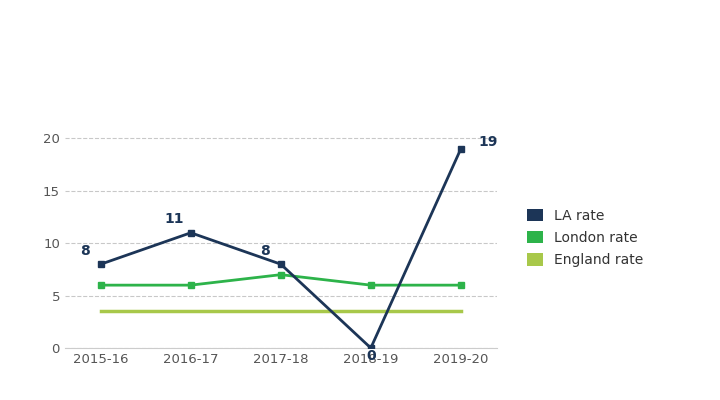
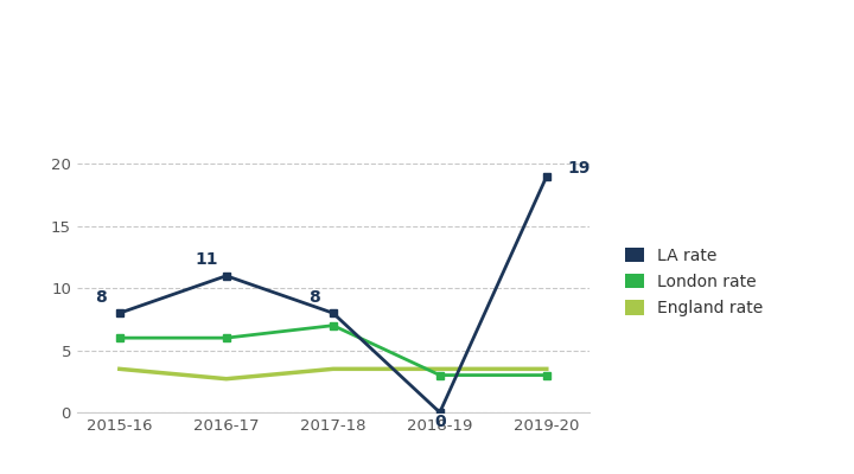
England rate/2016-17: 3.5 -> 2.7
London rate/2018-19: 6 -> 3
London rate/2019-20: 6 -> 3
